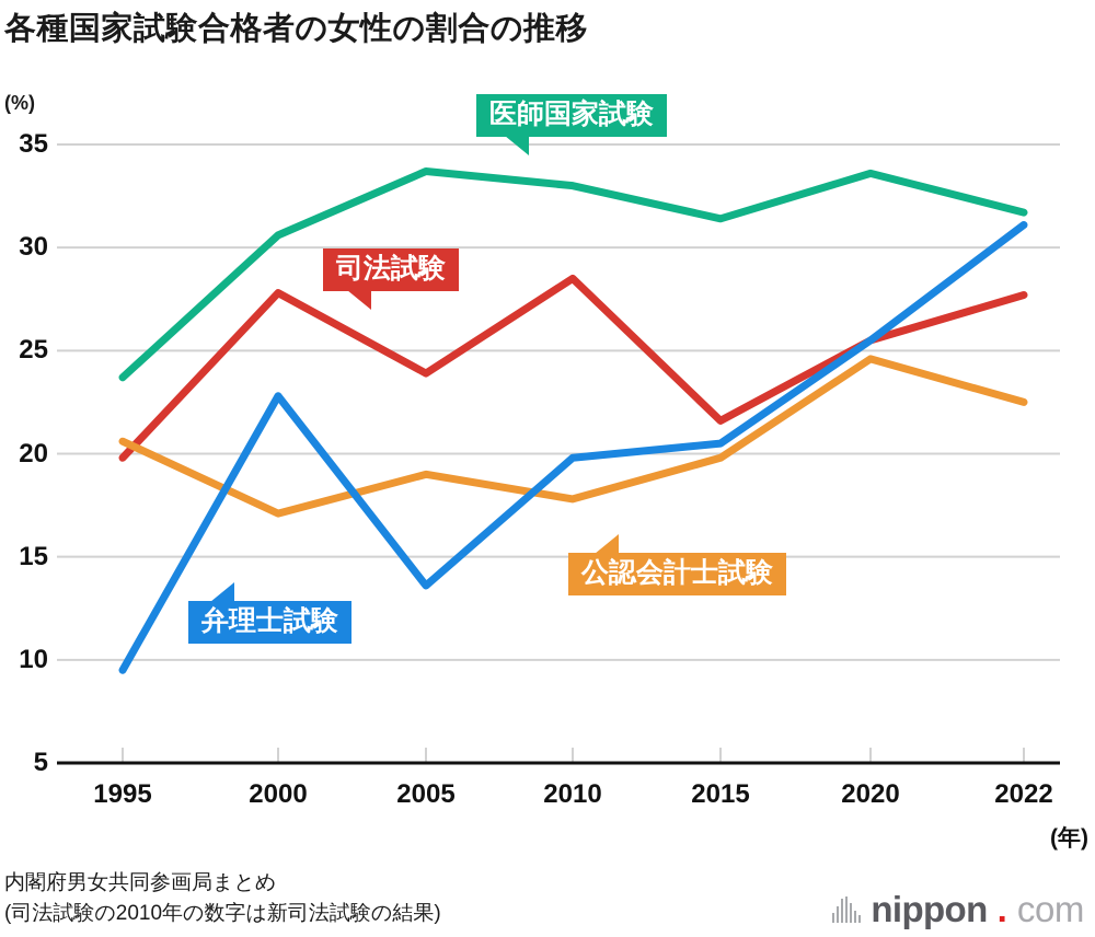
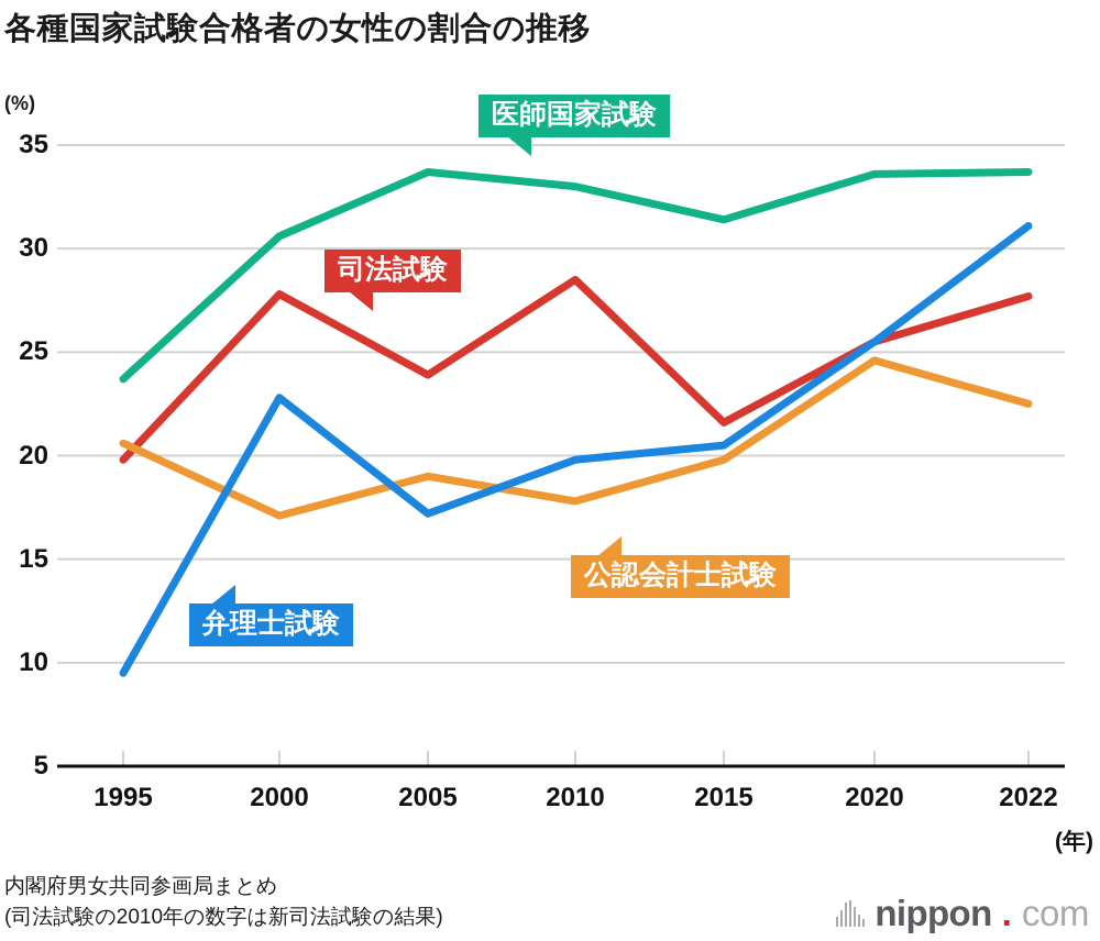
弁理士試験/2005: 13.6 -> 17.2
医師国家試験/2022: 31.7 -> 33.7
